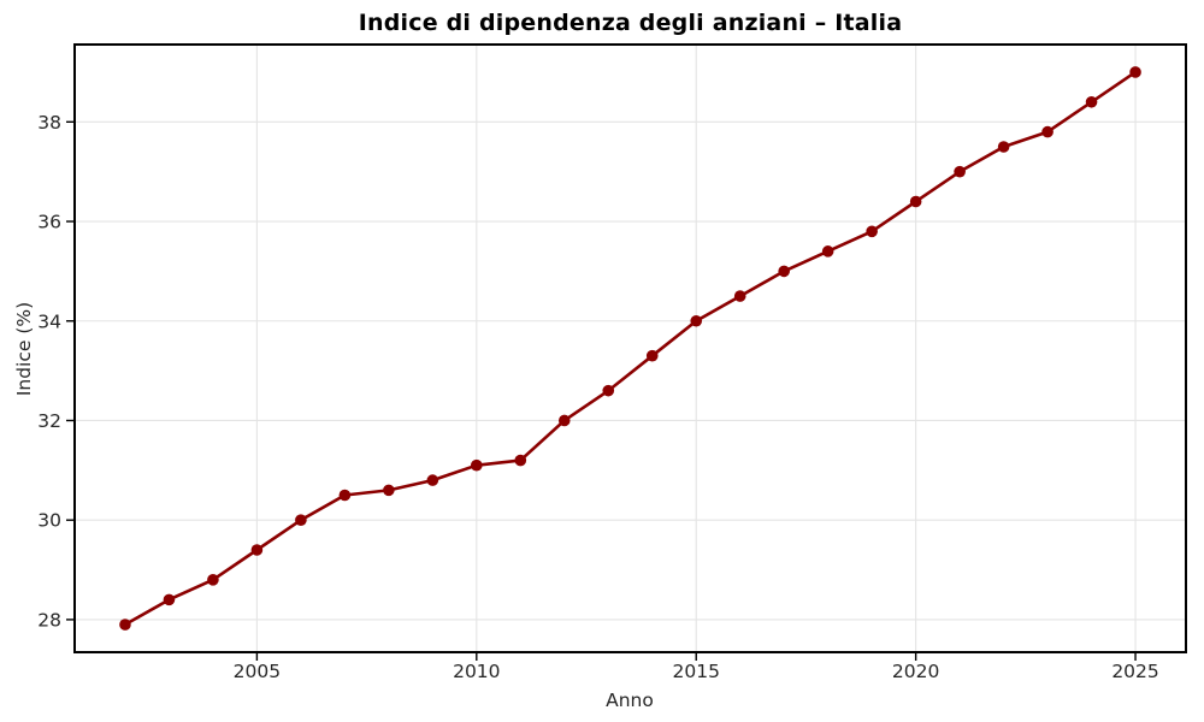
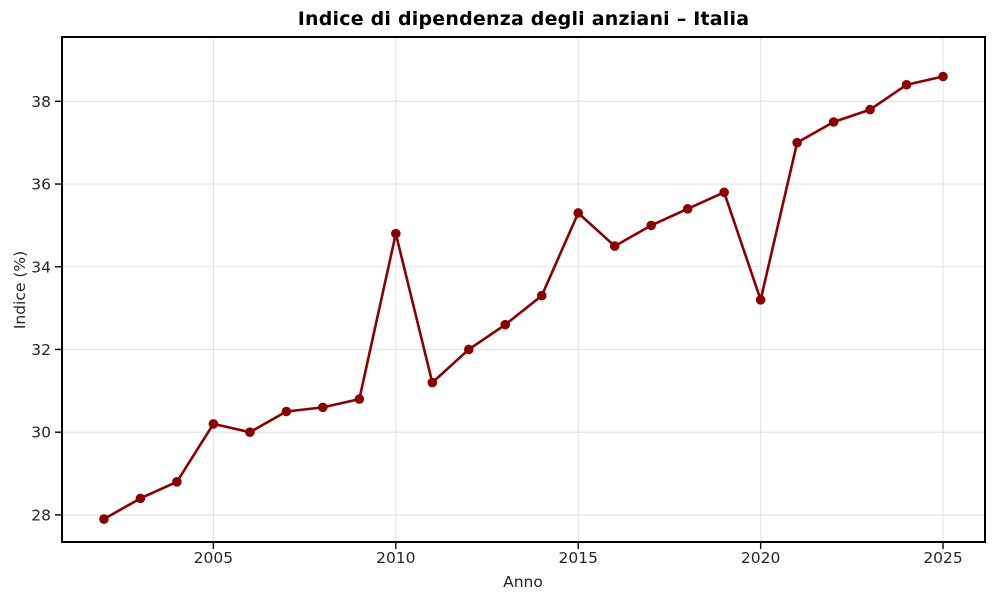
2005: 29.4 -> 30.2
2010: 31.1 -> 34.8
2015: 34.0 -> 35.3
2020: 36.4 -> 33.2
2025: 39.0 -> 38.6
